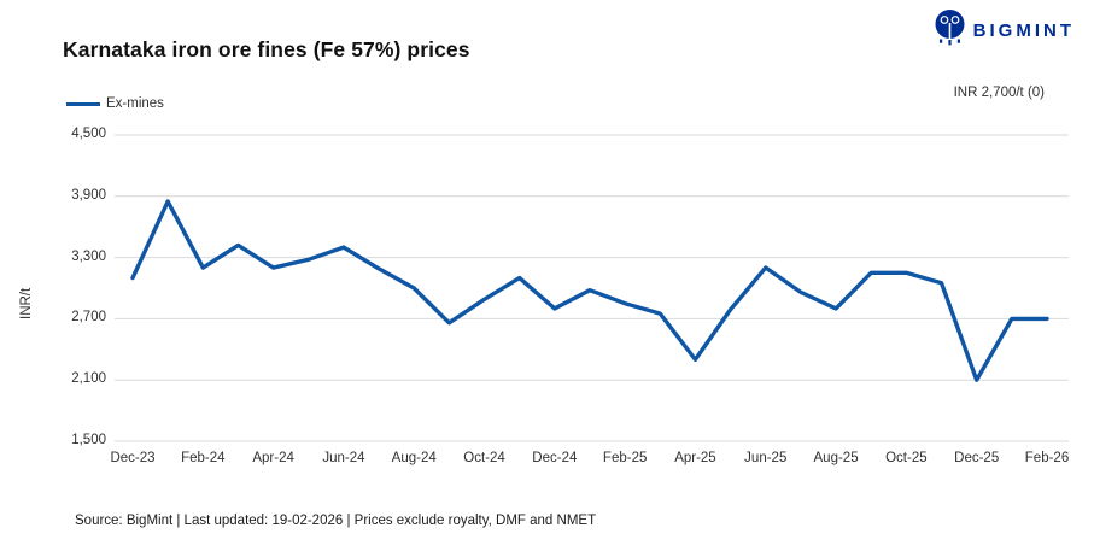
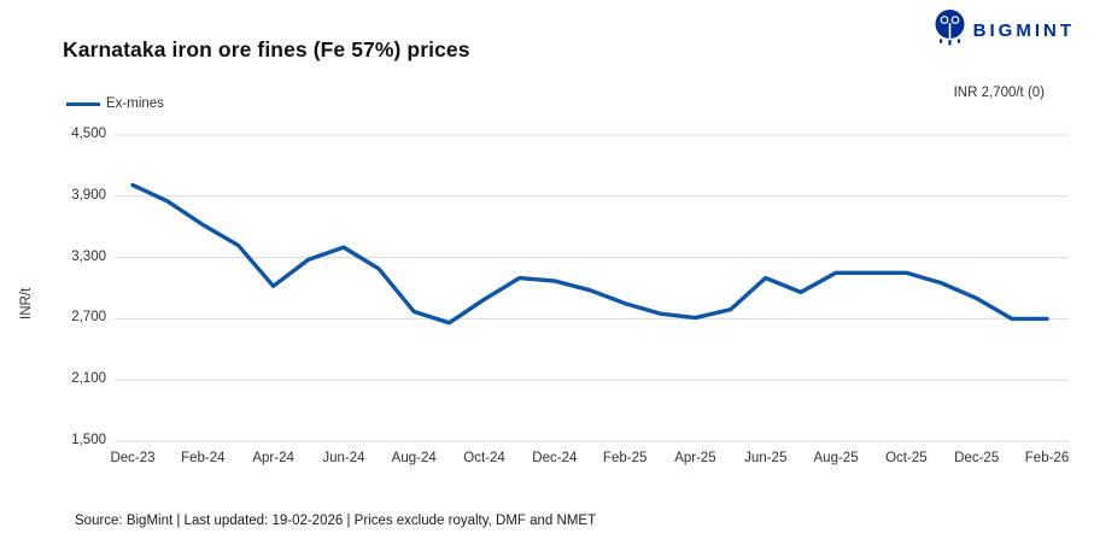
Dec-23: 3100 -> 4000
Feb-24: 3200 -> 3600
Apr-24: 3200 -> 3000
Aug-24: 3000 -> 2800
Dec-24: 2800 -> 3100
Apr-25: 2300 -> 2700
Jun-25: 3200 -> 3100
Aug-25: 2800 -> 3200
Dec-25: 2100 -> 2900
